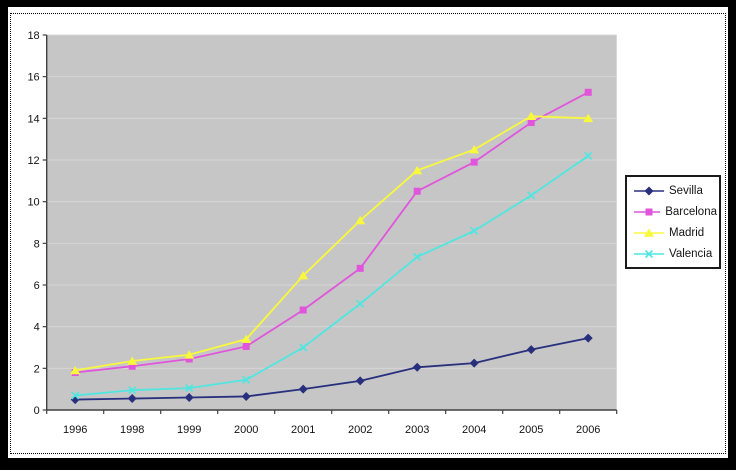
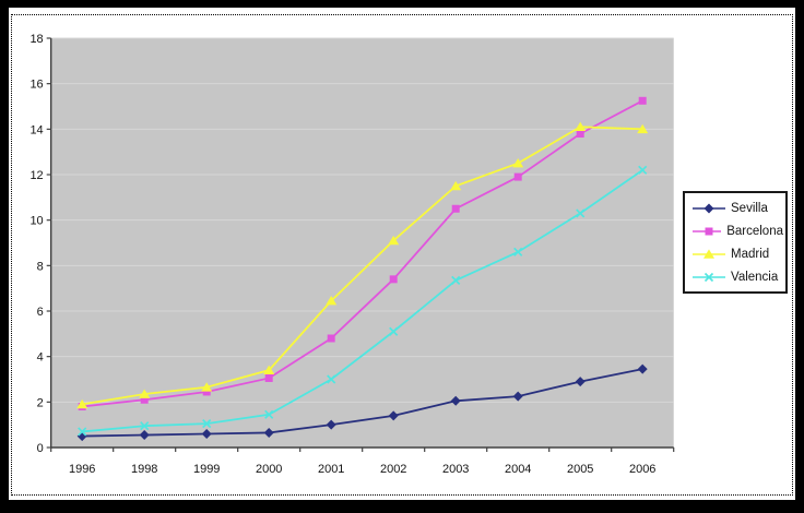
Barcelona/2002: 6.8 -> 7.4
